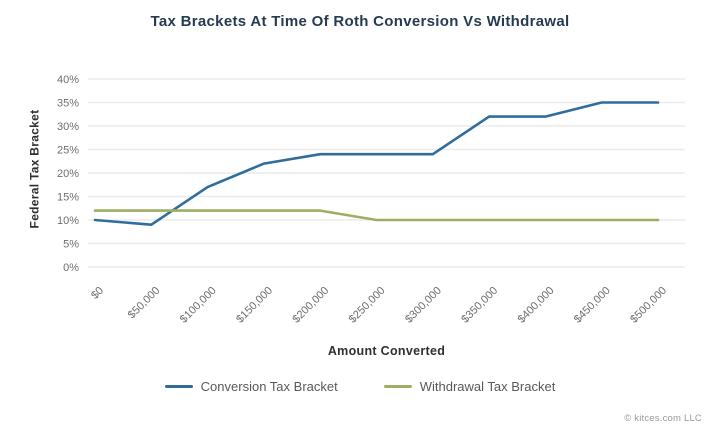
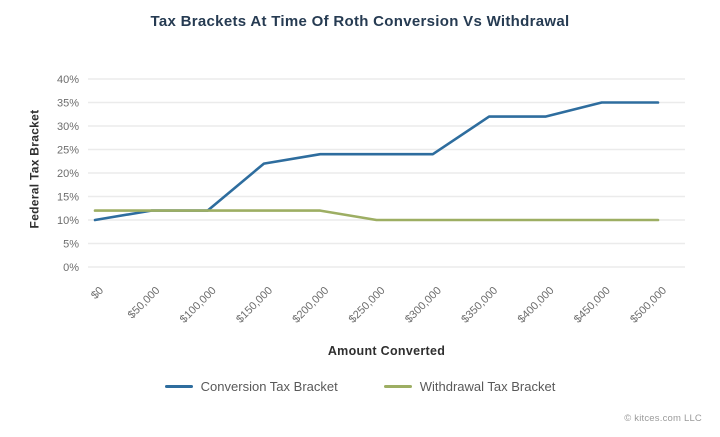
Conversion Tax Bracket/$50,000: 9% -> 12%
Conversion Tax Bracket/$100,000: 17% -> 12%
